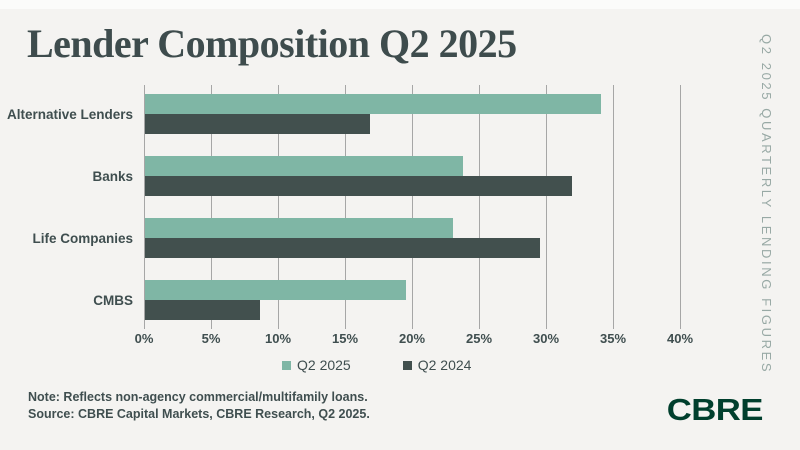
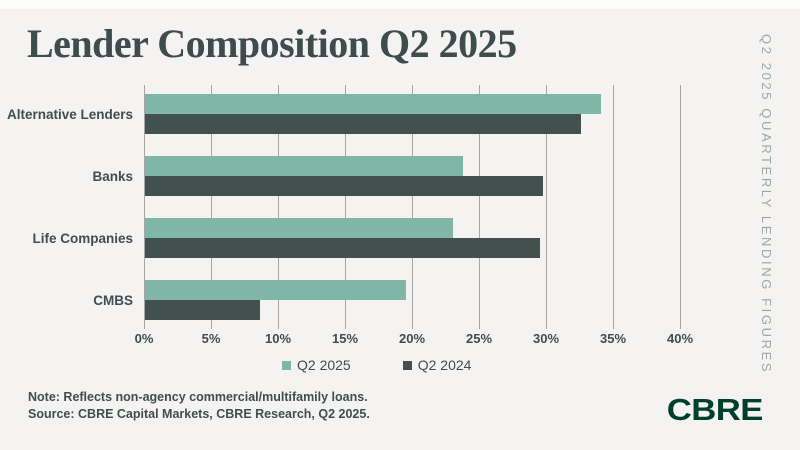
Q2 2024/Alternative Lenders: 16.8% -> 32.5%
Q2 2024/Banks: 31.9% -> 29.7%
